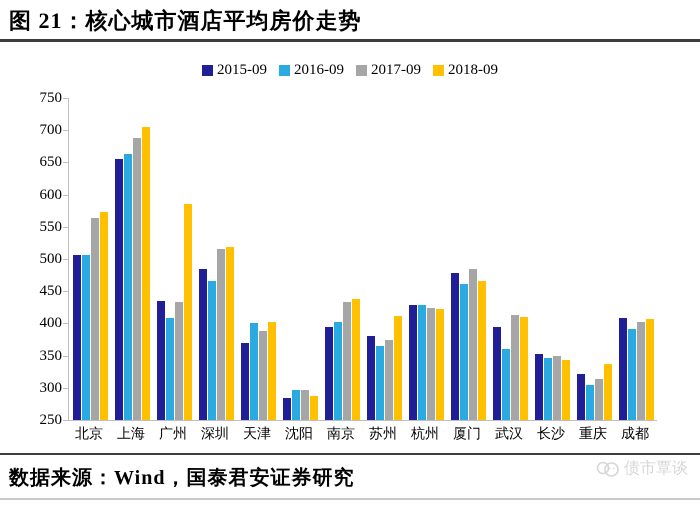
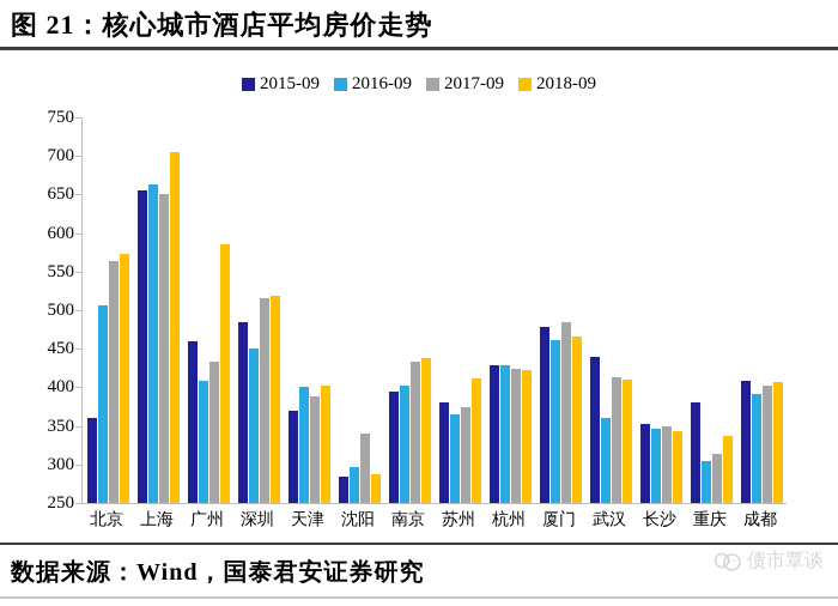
2015-09/北京: 510 -> 360
2017-09/上海: 690 -> 650
2015-09/广州: 440 -> 460
2016-09/深圳: 470 -> 450
2017-09/沈阳: 300 -> 340
2015-09/武汉: 390 -> 440
2015-09/重庆: 320 -> 380
